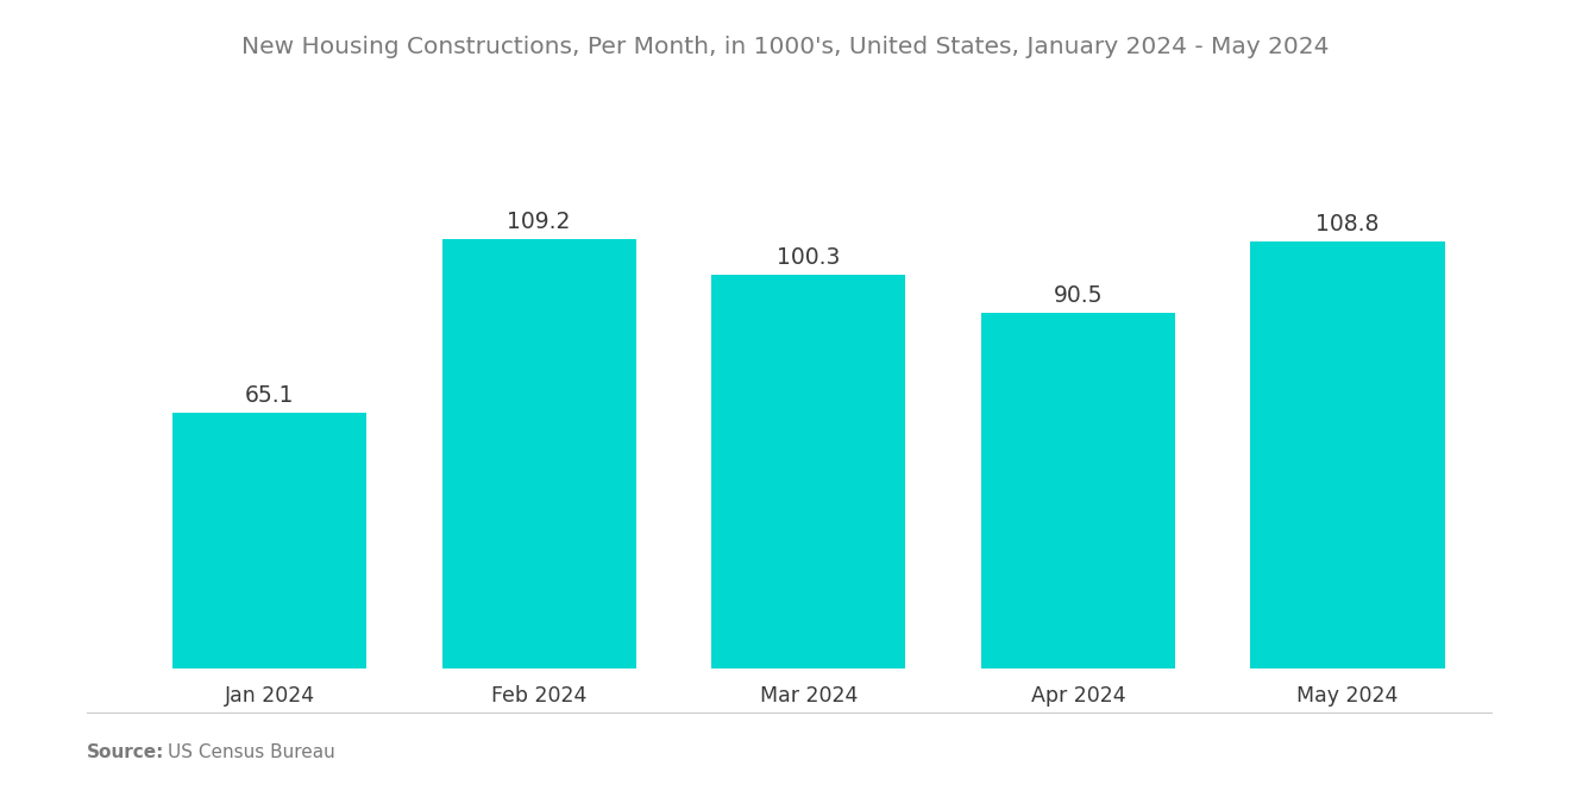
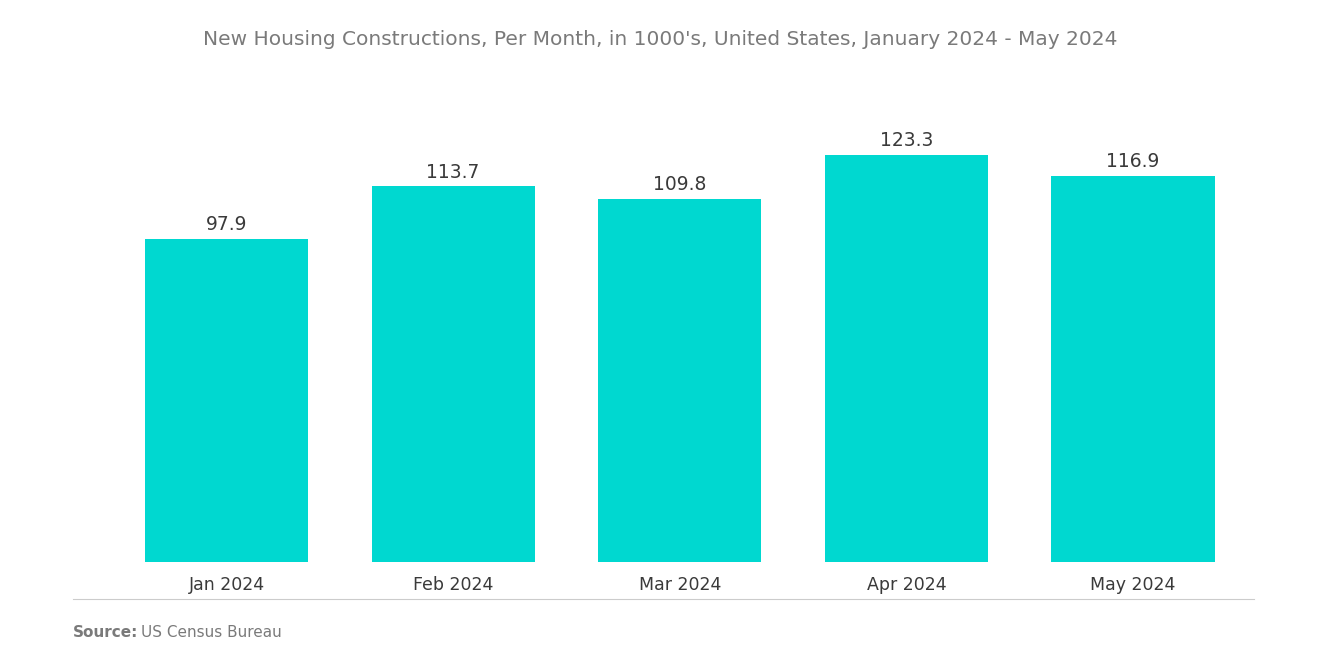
Jan 2024: 65.1 -> 97.9
Feb 2024: 109.2 -> 113.7
Mar 2024: 100.3 -> 109.8
Apr 2024: 90.5 -> 123.3
May 2024: 108.8 -> 116.9
